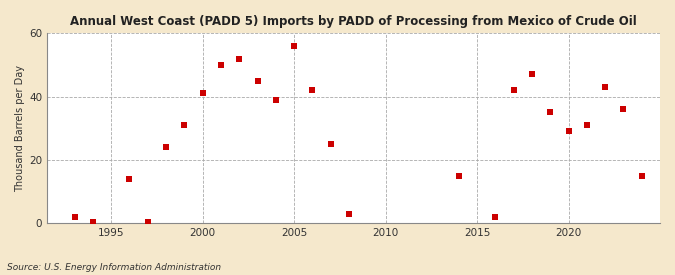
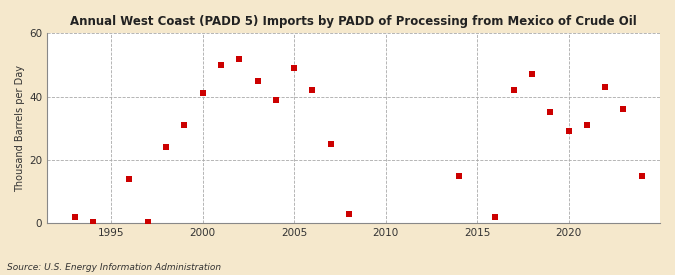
2005: 56.0 -> 49.0
